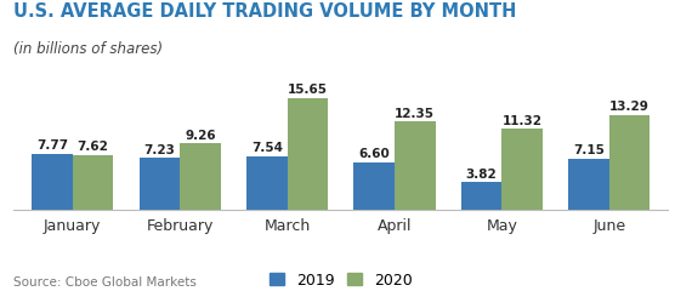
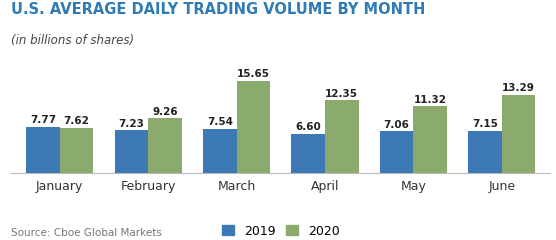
2019/May: 3.82 -> 7.06
